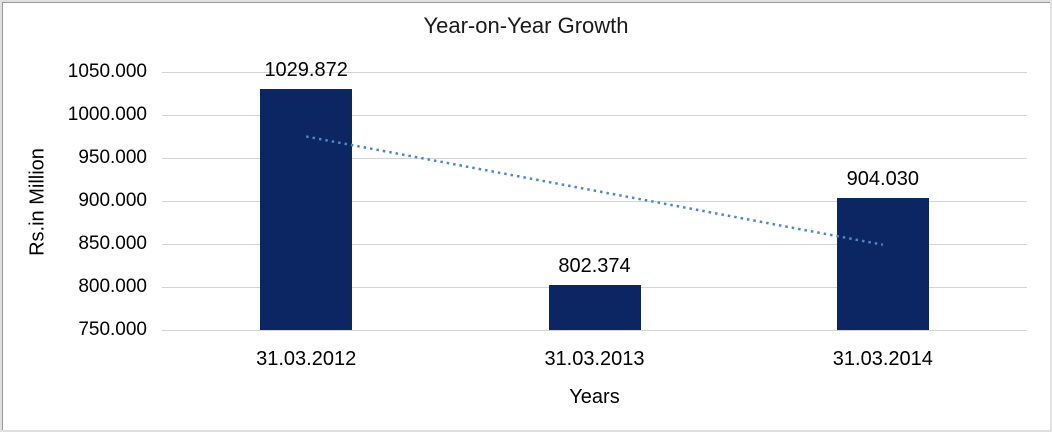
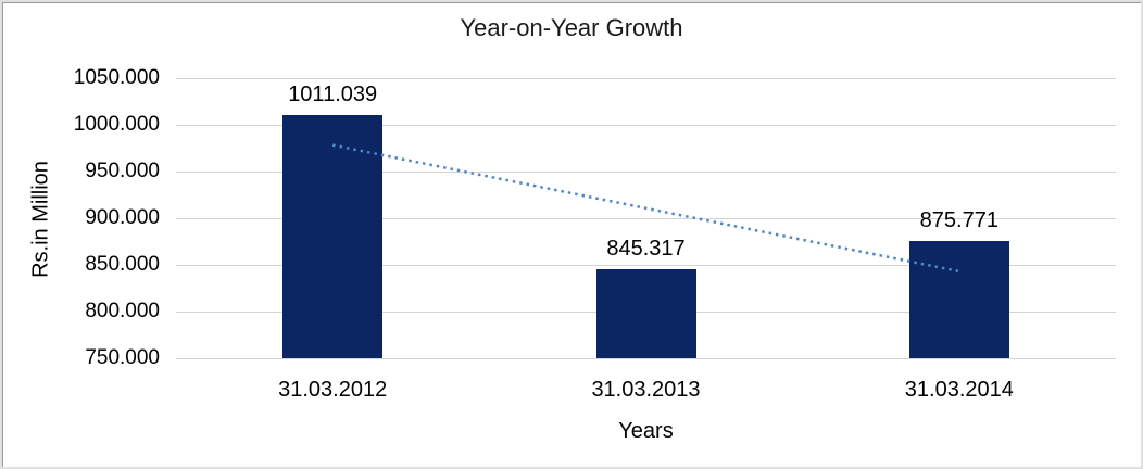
31.03.2012: 1029.872 -> 1011.039
31.03.2013: 802.374 -> 845.317
31.03.2014: 904.030 -> 875.771
